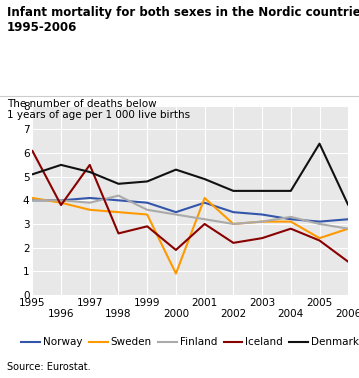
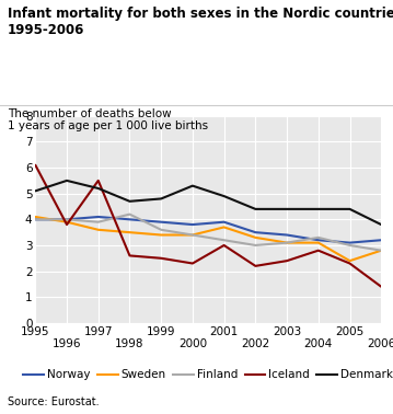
Iceland/1999: 2.9 -> 2.5
Norway/2000: 3.5 -> 3.8
Sweden/2000: 0.9 -> 3.4
Iceland/2000: 1.9 -> 2.3
Sweden/2001: 4.1 -> 3.7
Sweden/2002: 3.0 -> 3.3
Denmark/2005: 6.4 -> 4.4
